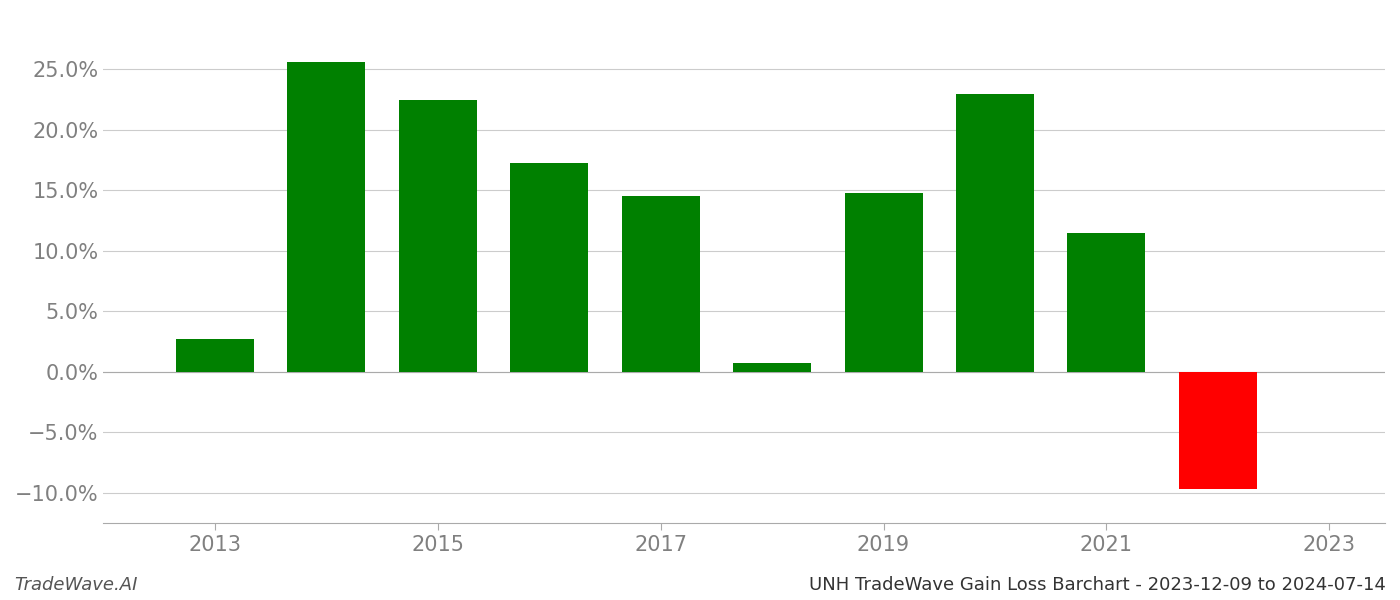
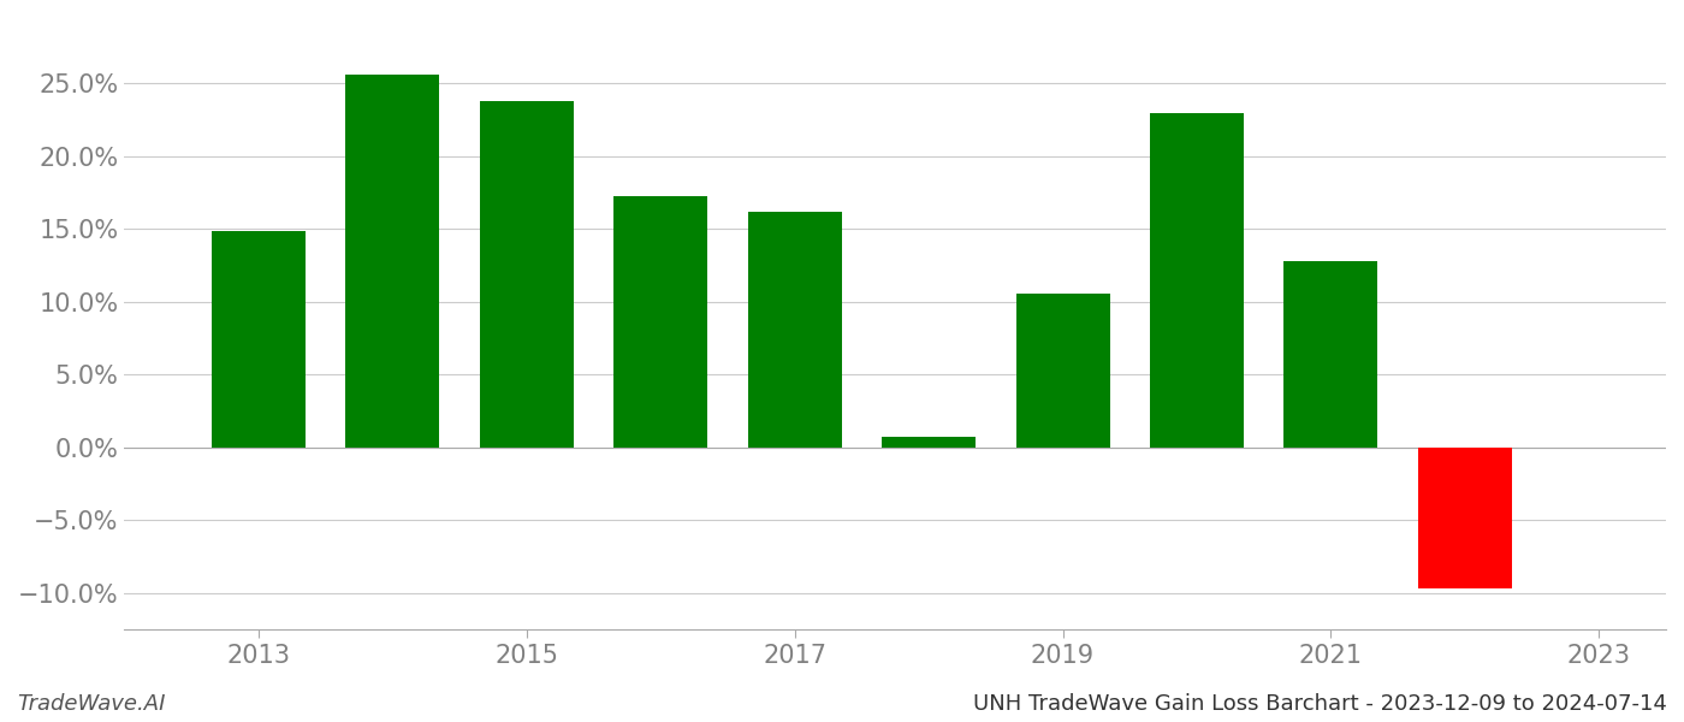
2013: 2.7% -> 14.9%
2015: 22.5% -> 23.8%
2017: 14.5% -> 16.2%
2019: 14.8% -> 10.6%
2021: 11.5% -> 12.8%
